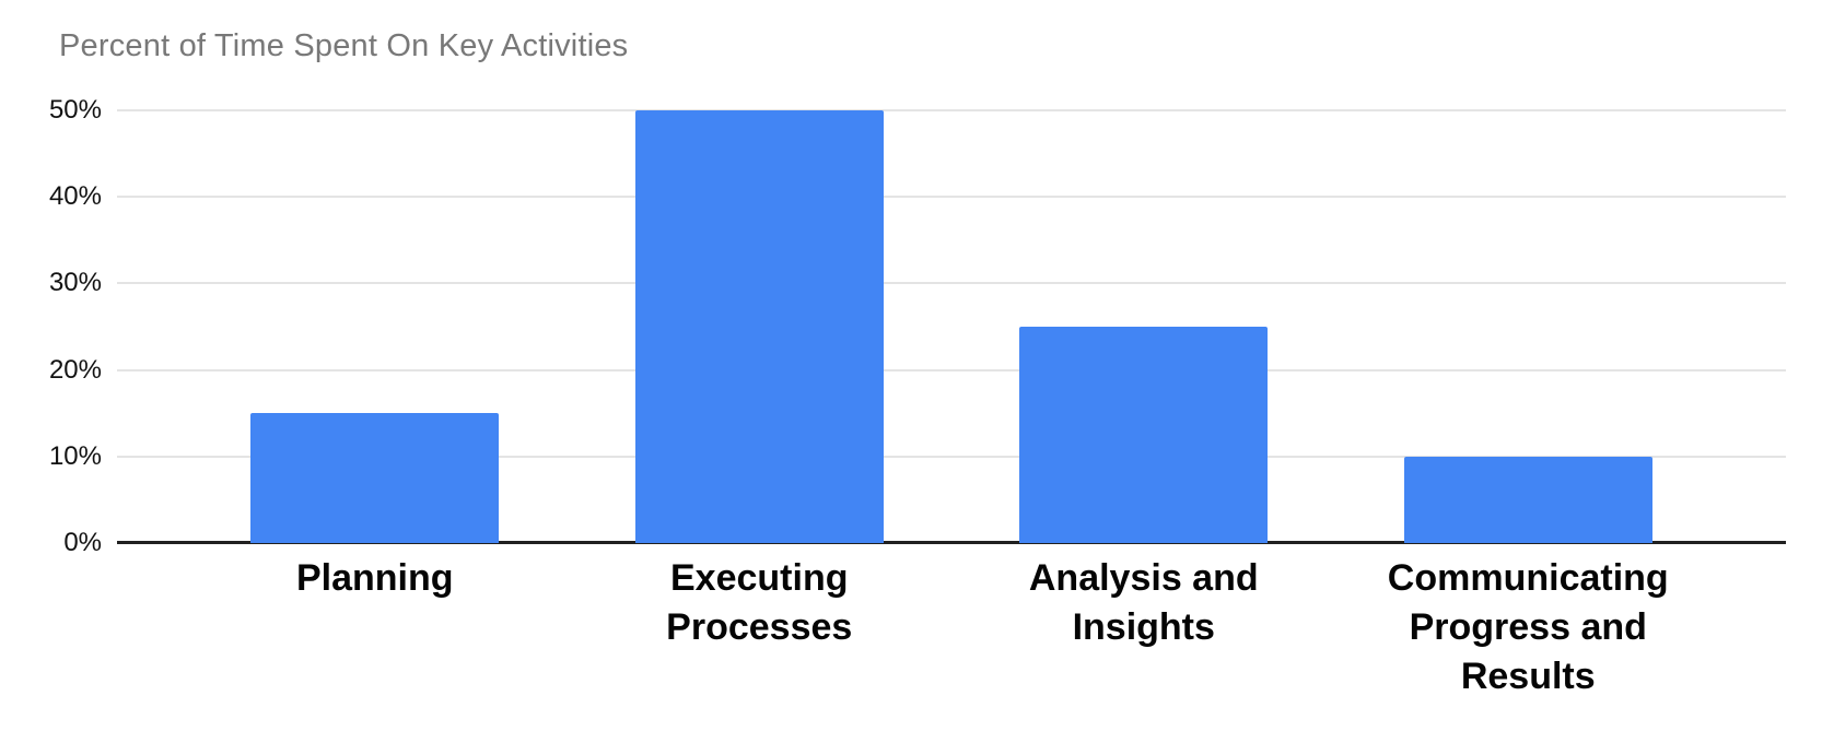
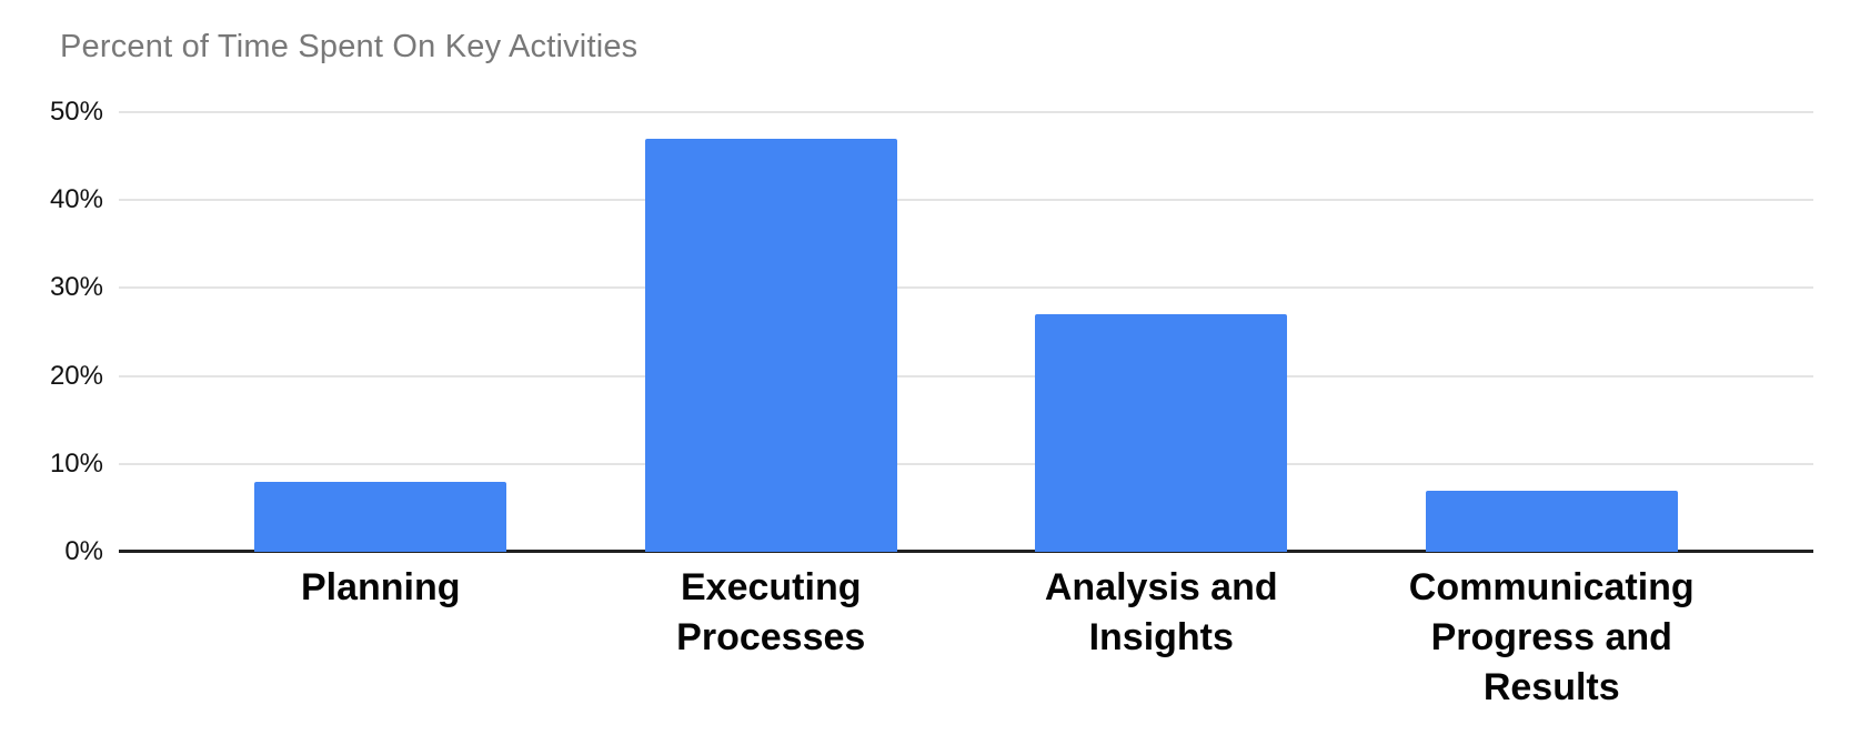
Planning: 15% -> 8%
Executing Processes: 50% -> 47%
Analysis and Insights: 25% -> 27%
Communicating Progress and Results: 10% -> 7%
